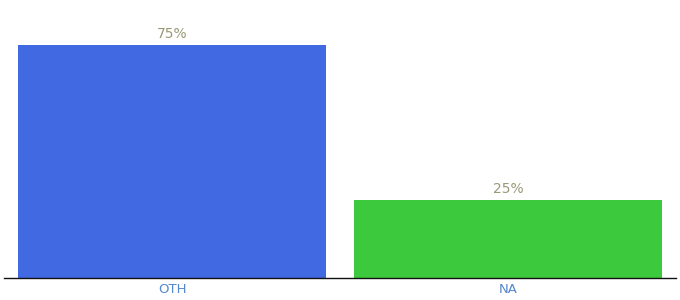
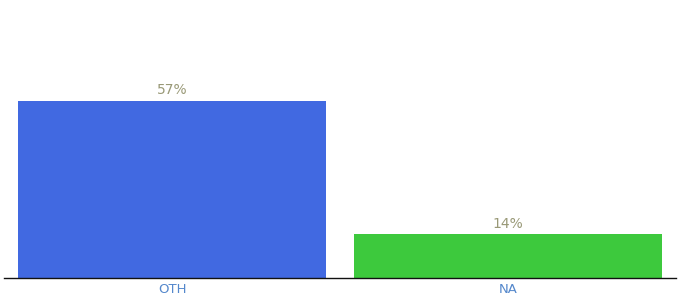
OTH: 75% -> 57%
NA: 25% -> 14%
